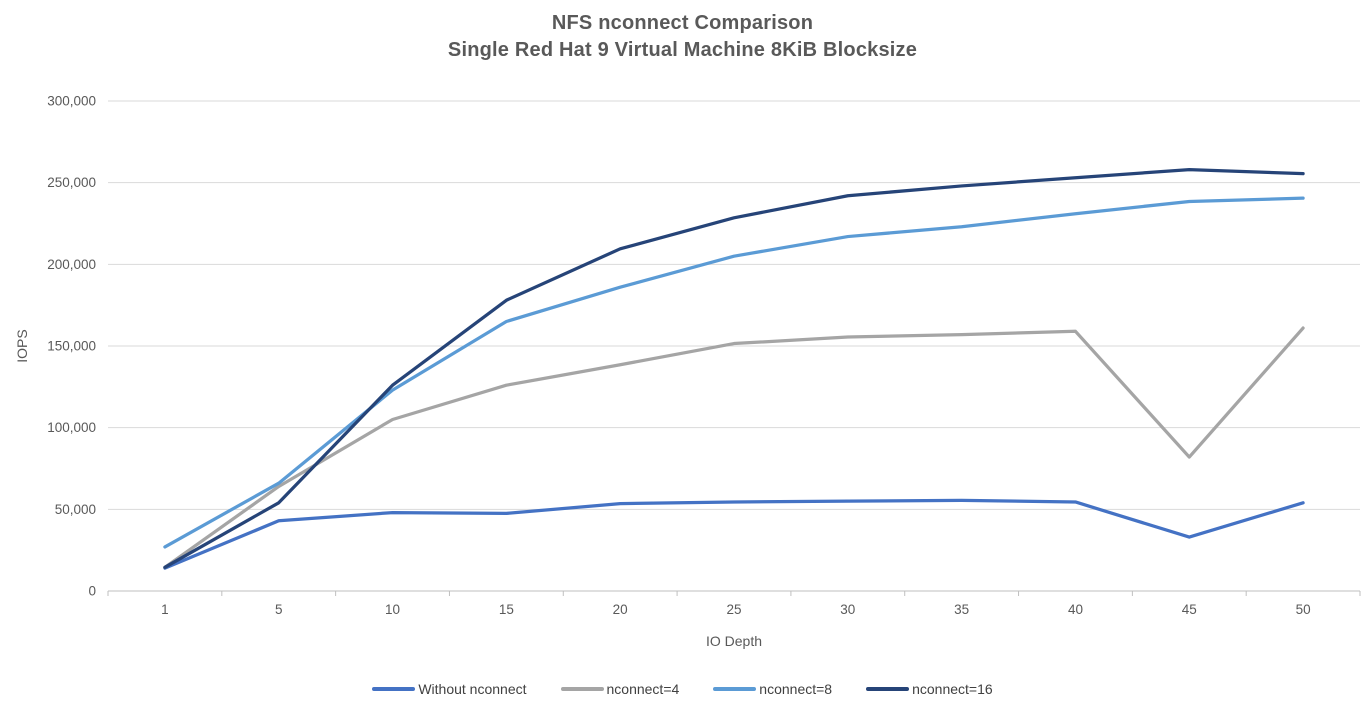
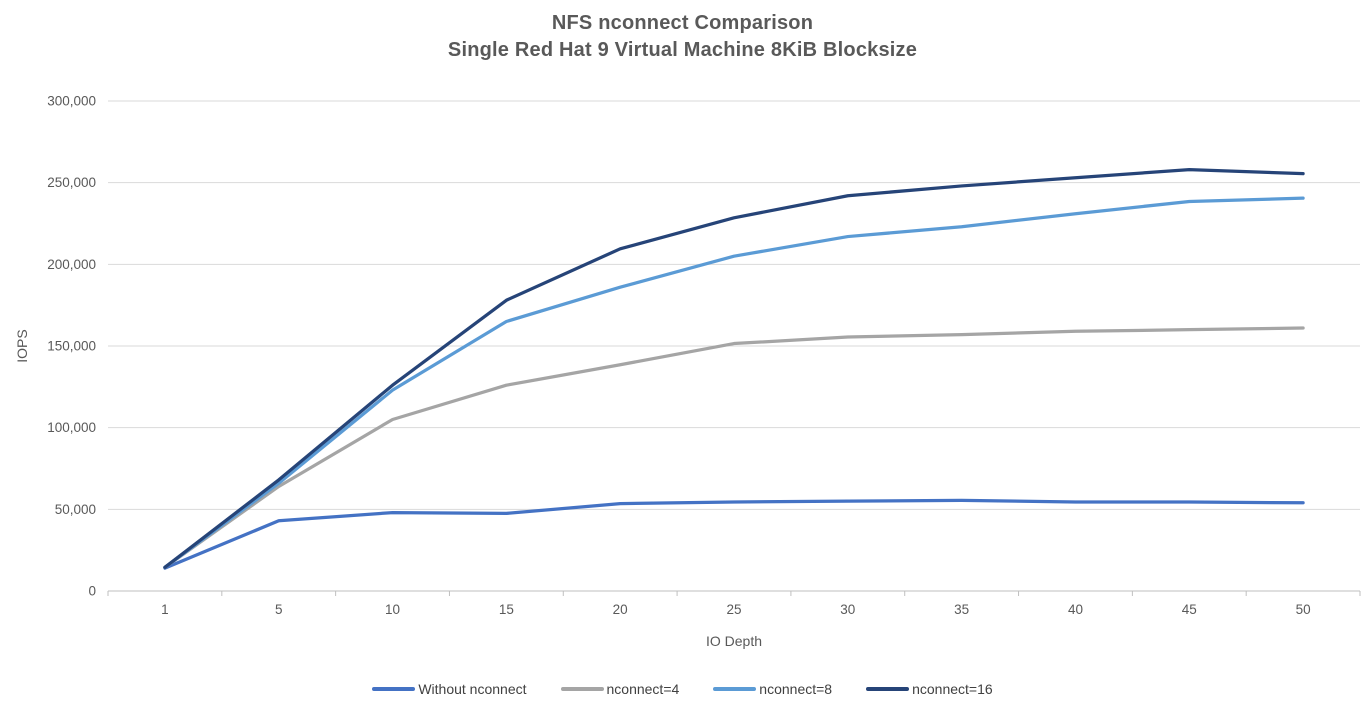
nconnect=8/1: 27000 -> 14000
nconnect=16/5: 54000 -> 68000
Without nconnect/45: 33000 -> 54000
nconnect=4/45: 82000 -> 160000
